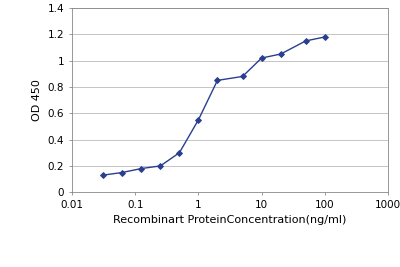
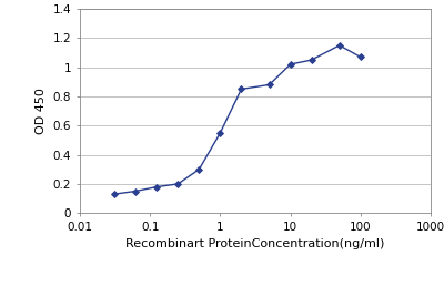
100: 1.18 -> 1.07
